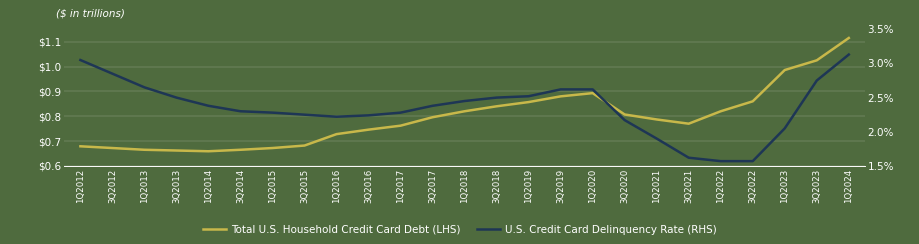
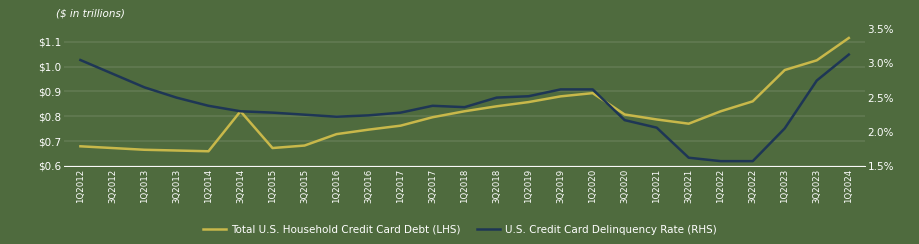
Total U.S. Household Credit Card Debt (LHS)/3Q2014: $0.665 -> $0.820
U.S. Credit Card Delinquency Rate (RHS)/1Q2018: 2.45% -> 2.36%
U.S. Credit Card Delinquency Rate (RHS)/1Q2021: 1.90% -> 2.06%
